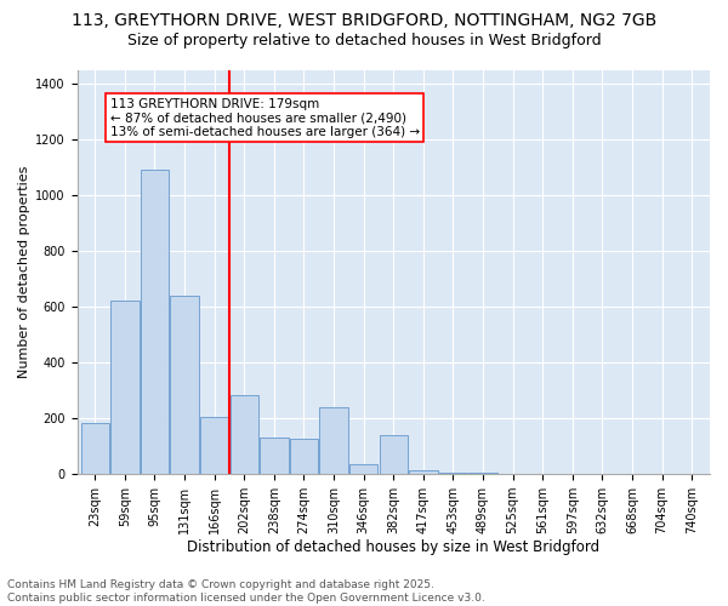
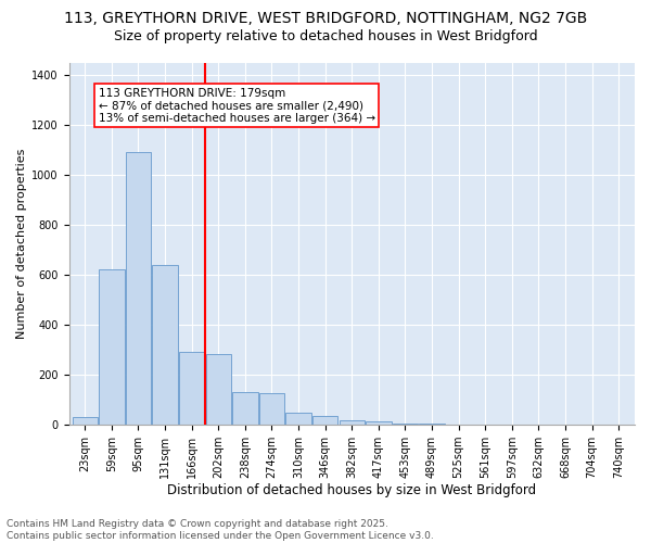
23sqm: 185 -> 30
166sqm: 205 -> 290
310sqm: 240 -> 50
382sqm: 140 -> 20
